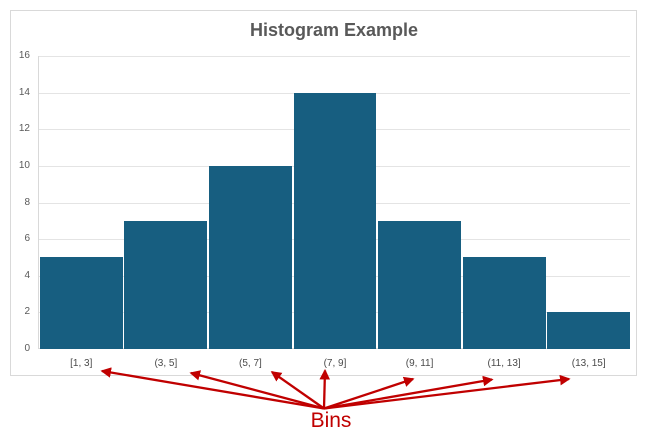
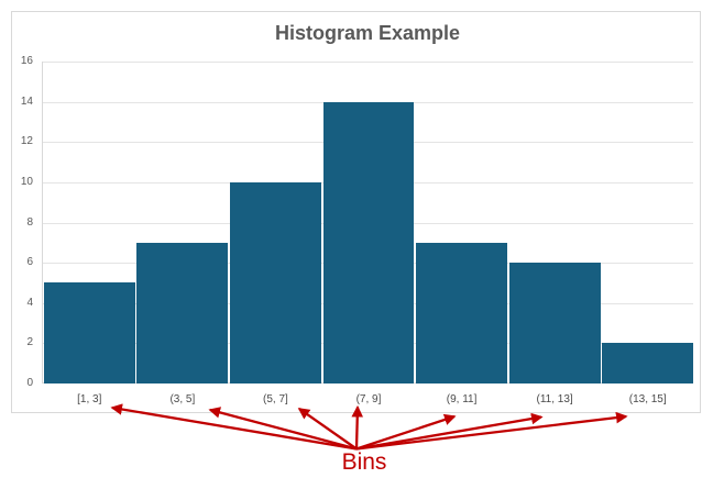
(11, 13]: 5 -> 6
